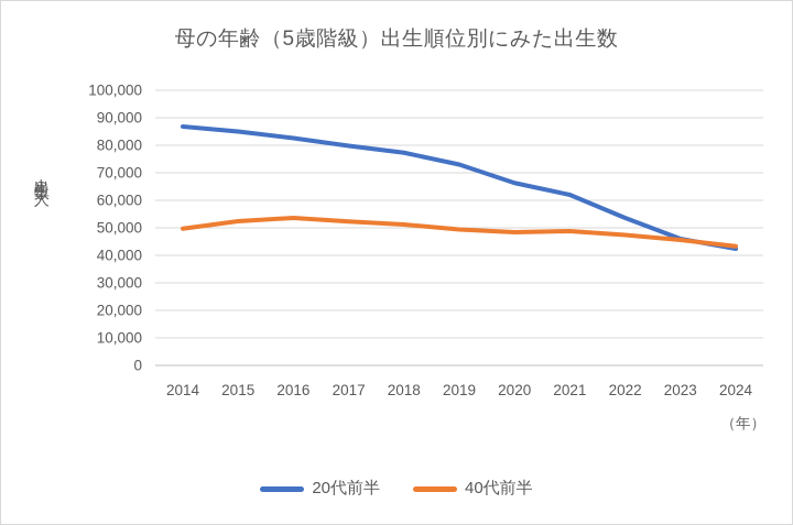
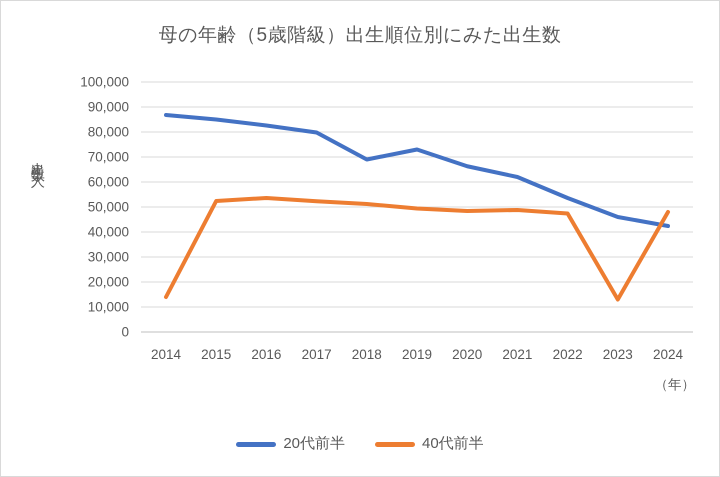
40代前半/2014: 50000 -> 14000
20代前半/2018: 77000 -> 69000
40代前半/2023: 46000 -> 13000
40代前半/2024: 43000 -> 48000
